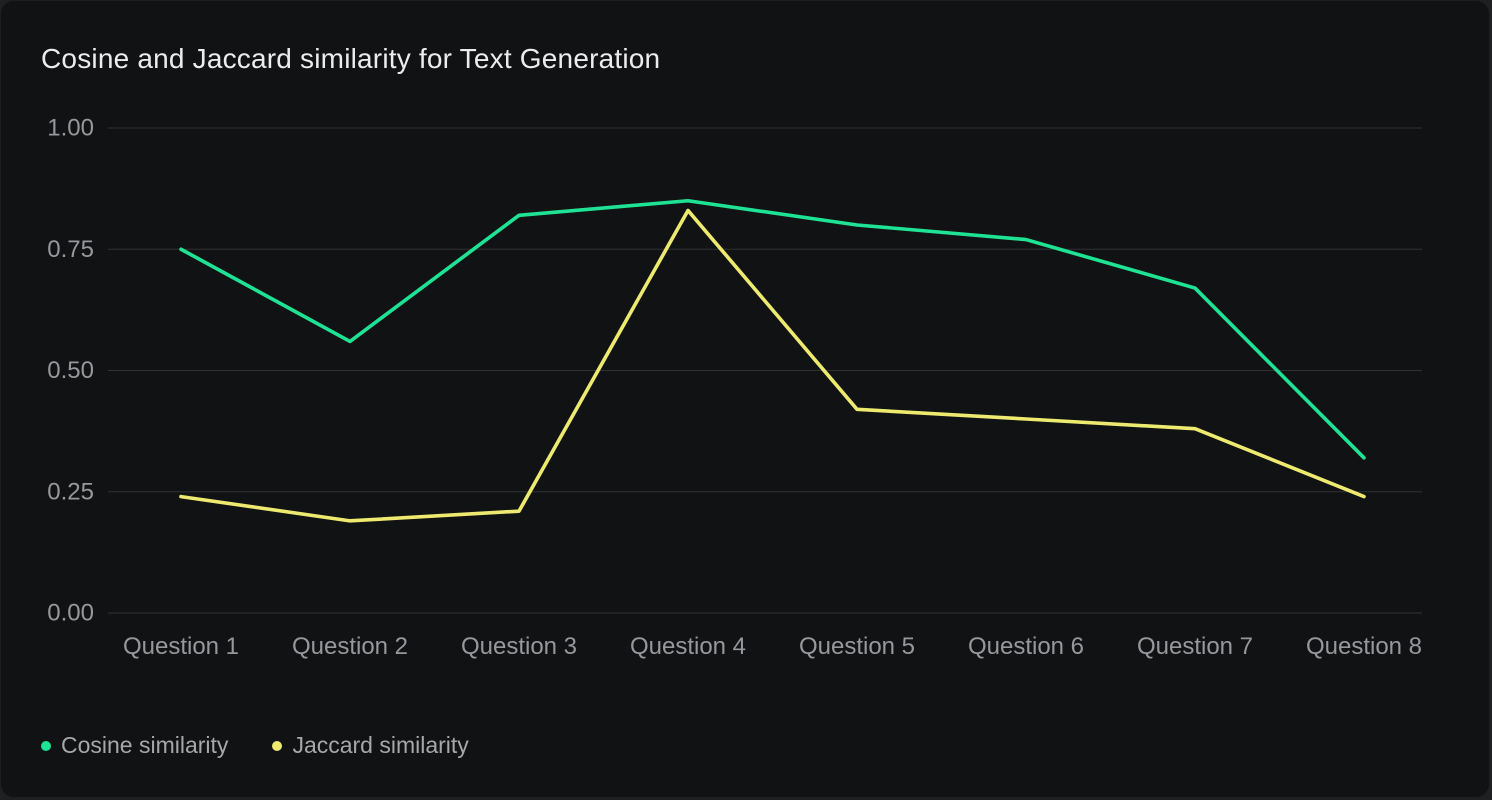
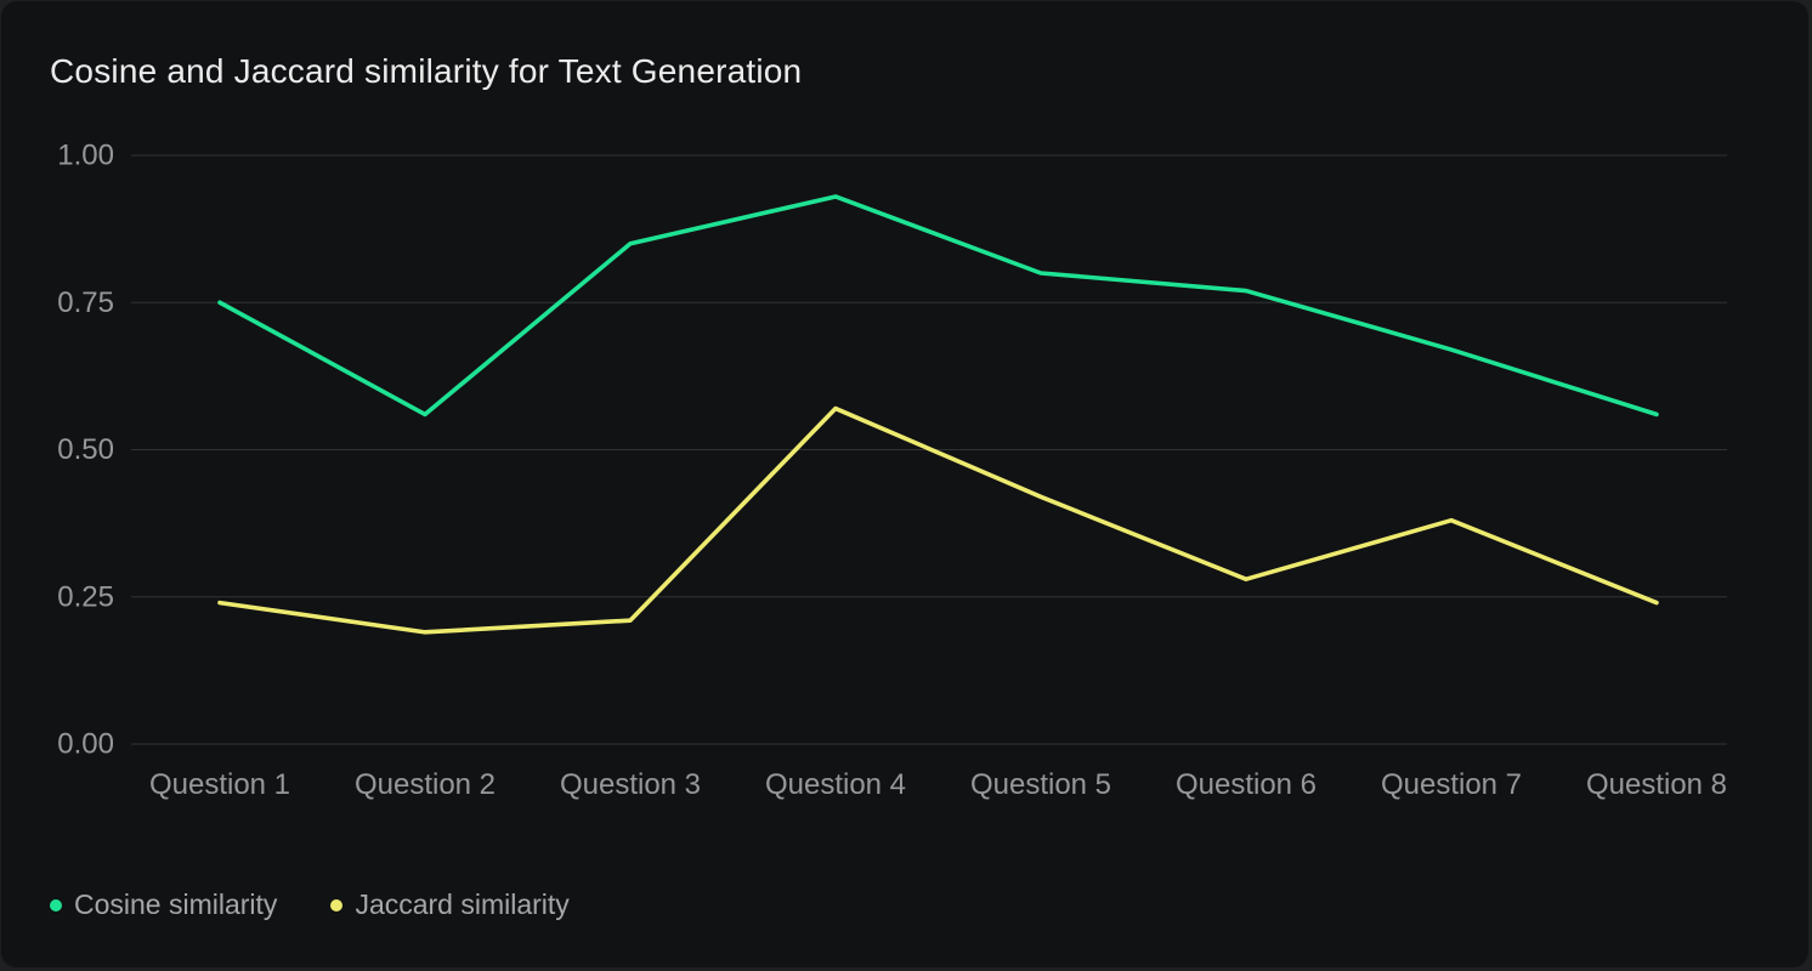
Cosine similarity/Question 3: 0.82 -> 0.85
Cosine similarity/Question 4: 0.85 -> 0.93
Jaccard similarity/Question 4: 0.83 -> 0.57
Jaccard similarity/Question 6: 0.40 -> 0.28
Cosine similarity/Question 8: 0.32 -> 0.56
